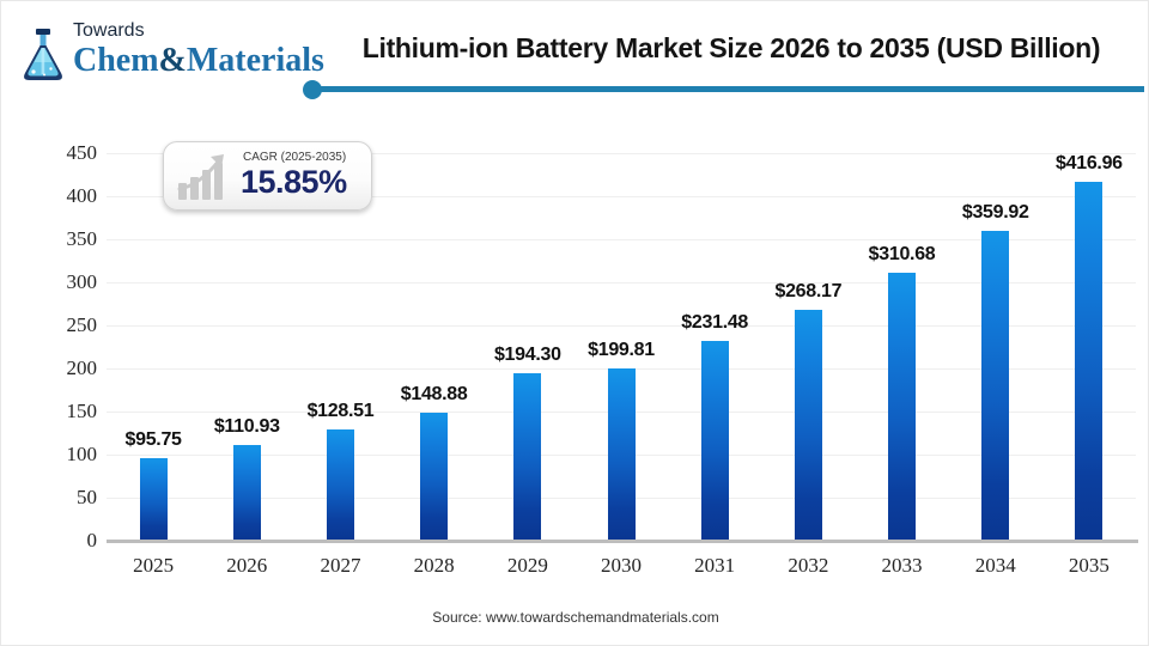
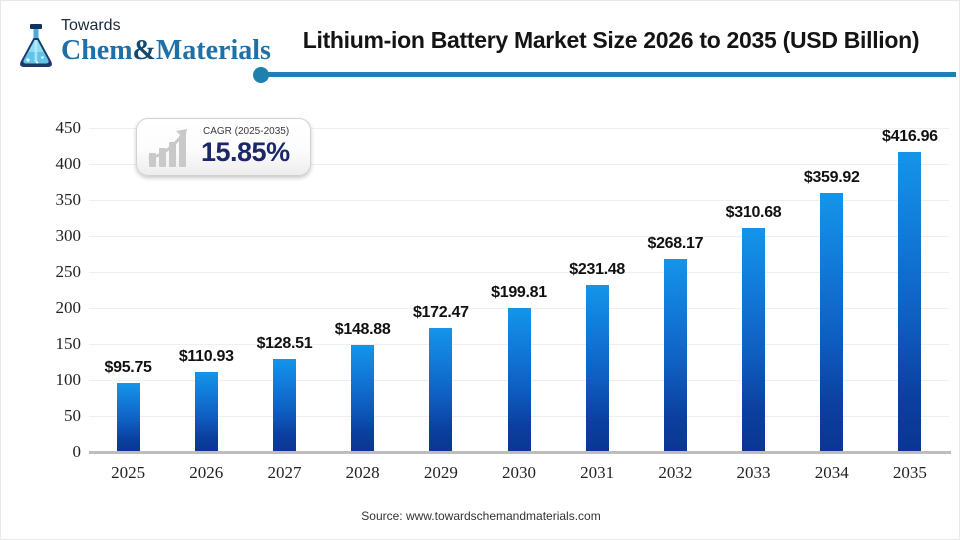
2029: $194.30 -> $172.47
